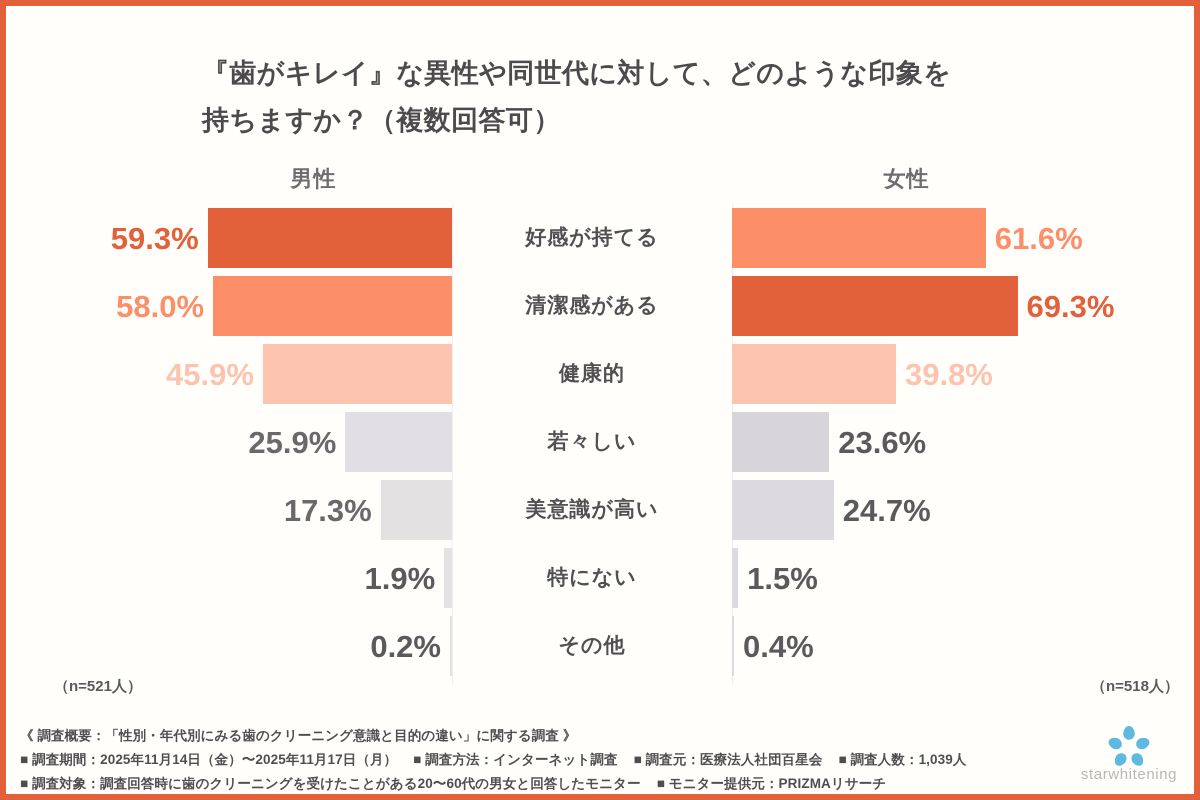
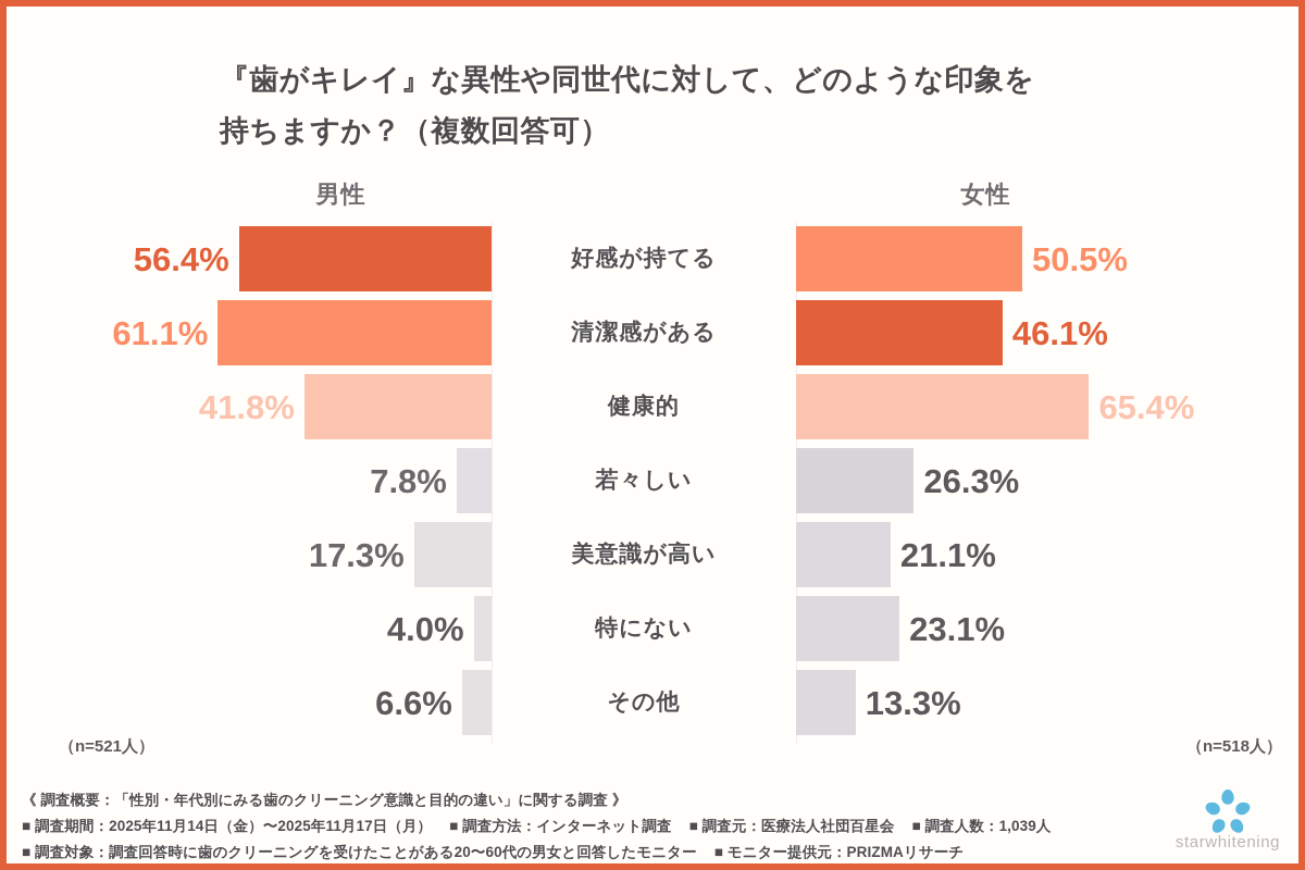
男性/好感が持てる: 59.3% -> 56.4%
女性/好感が持てる: 61.6% -> 50.5%
男性/清潔感がある: 58.0% -> 61.1%
女性/清潔感がある: 69.3% -> 46.1%
男性/健康的: 45.9% -> 41.8%
女性/健康的: 39.8% -> 65.4%
男性/若々しい: 25.9% -> 7.8%
女性/若々しい: 23.6% -> 26.3%
女性/美意識が高い: 24.7% -> 21.1%
男性/特にない: 1.9% -> 4.0%
女性/特にない: 1.5% -> 23.1%
男性/その他: 0.2% -> 6.6%
女性/その他: 0.4% -> 13.3%
